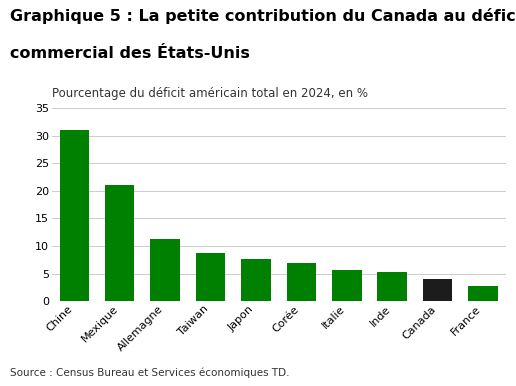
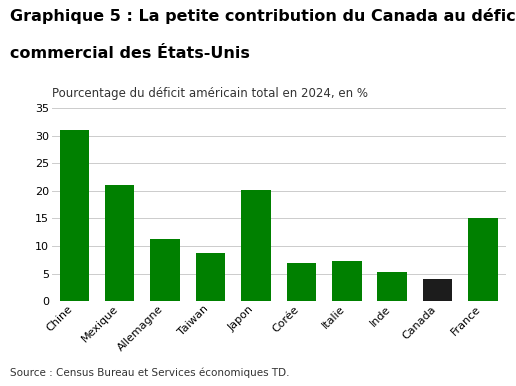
Japon: 7.7 -> 20.2
Italie: 5.7 -> 7.2
France: 2.7 -> 15.0
